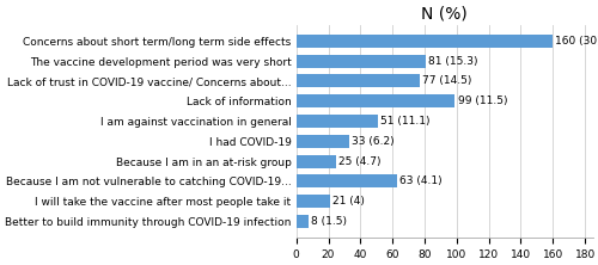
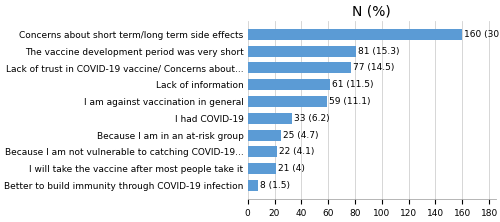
Lack of information: 99 -> 61
I am against vaccination in general: 51 -> 59
Because I am not vulnerable to catching COVID-19...: 63 -> 22
